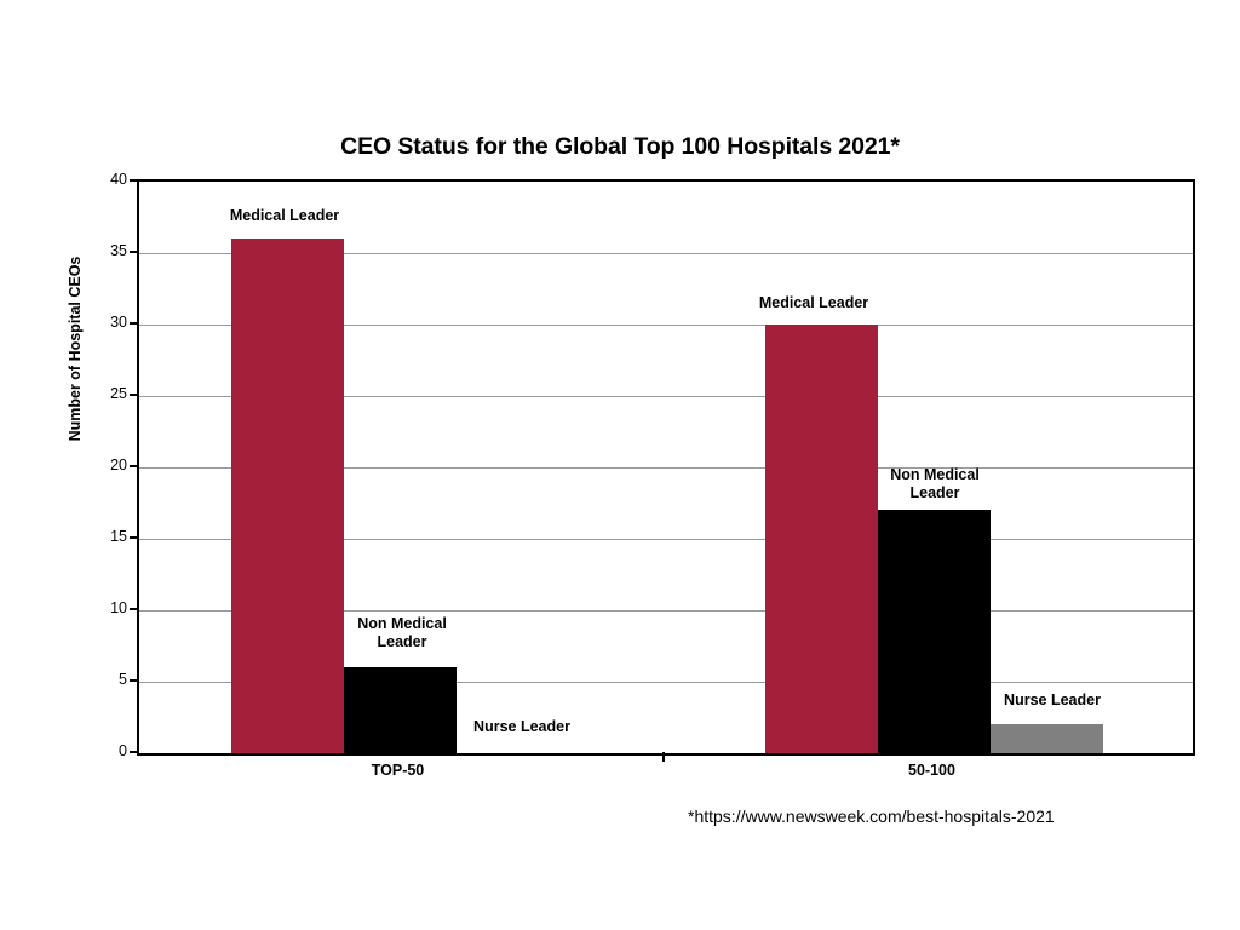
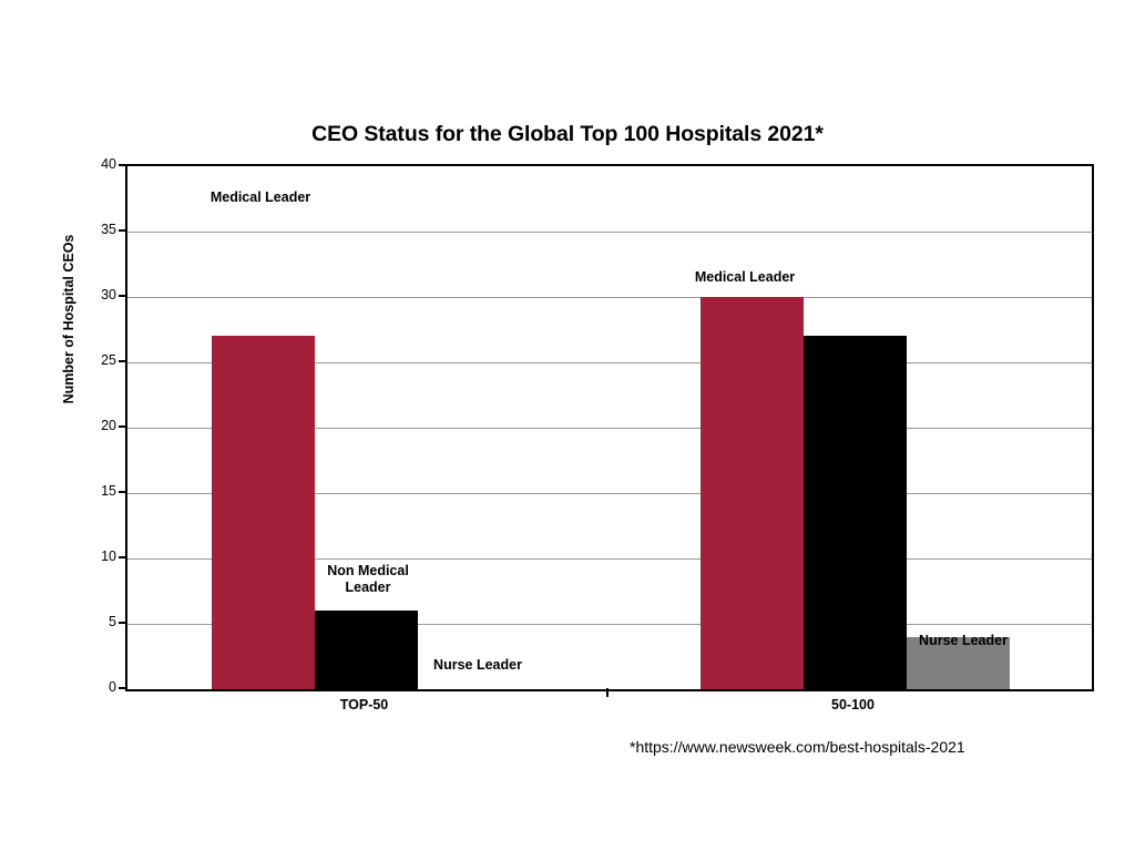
Medical Leader/TOP-50: 36 -> 27
Non Medical Leader/50-100: 17 -> 27
Nurse Leader/50-100: 2 -> 4
